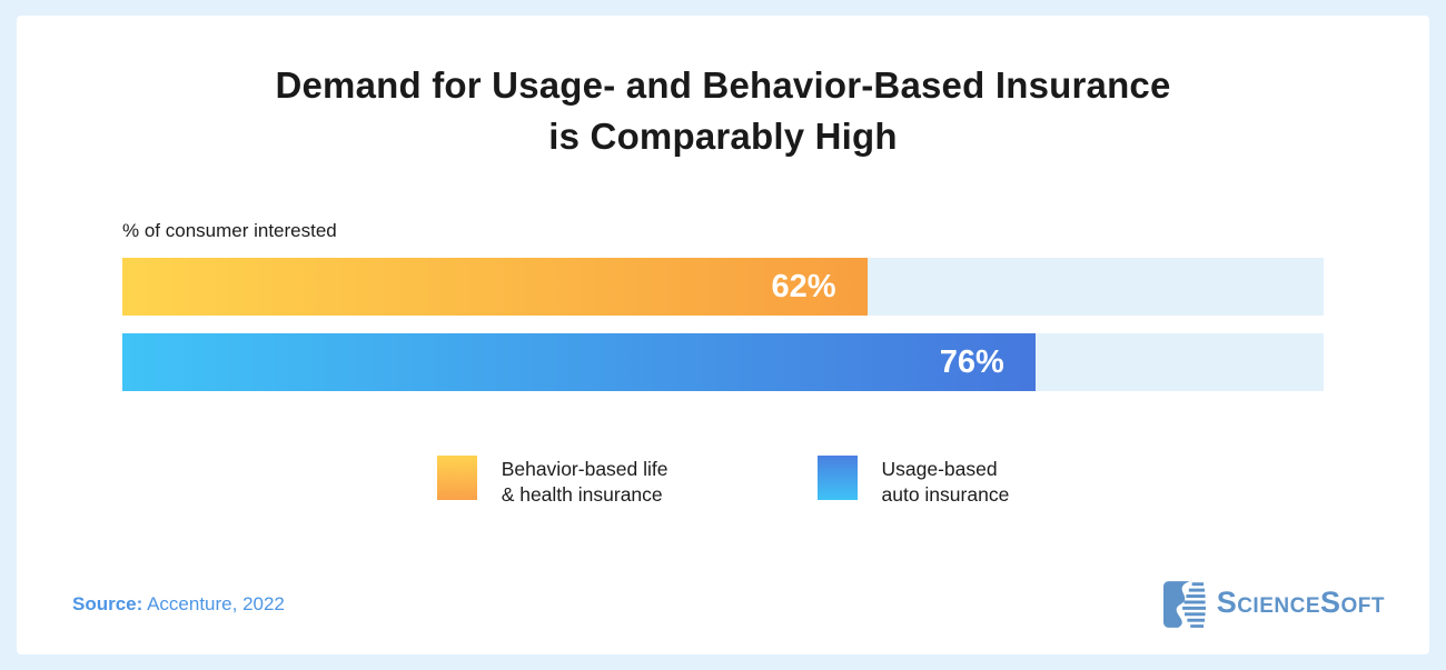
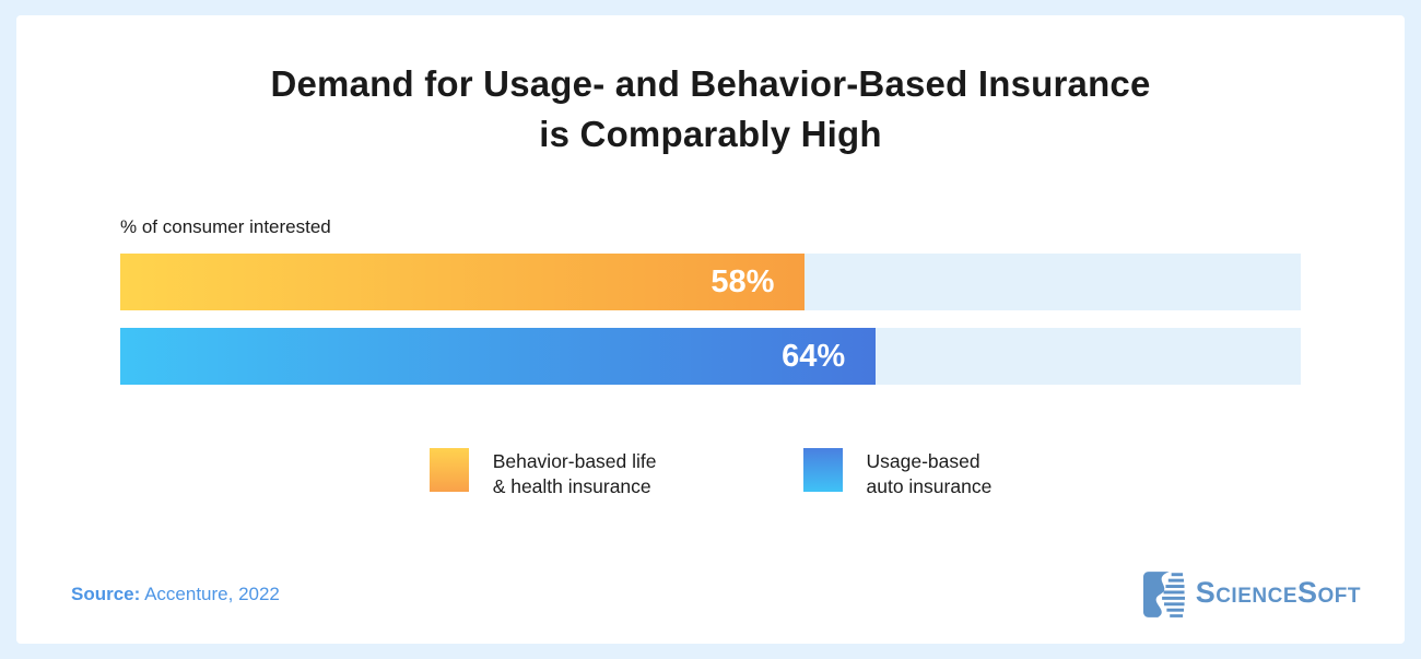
Behavior-based life & health insurance: 62% -> 58%
Usage-based auto insurance: 76% -> 64%
